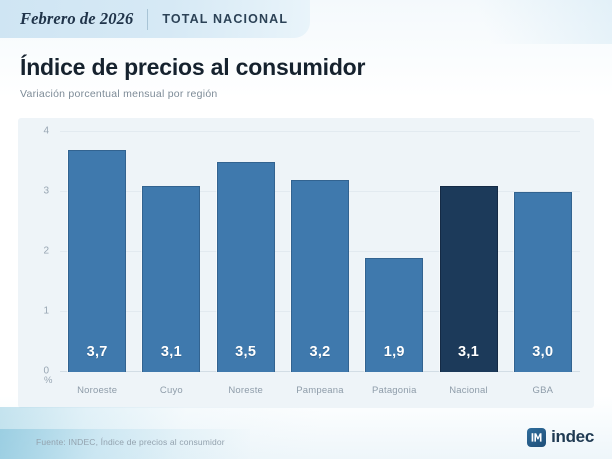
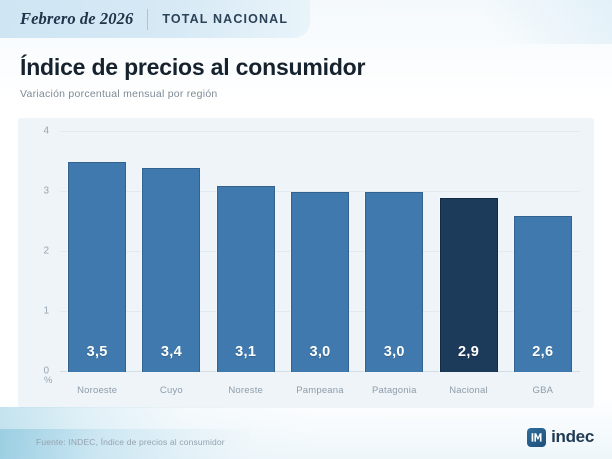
Noroeste: 3,7 -> 3,5
Cuyo: 3,1 -> 3,4
Noreste: 3,5 -> 3,1
Pampeana: 3,2 -> 3,0
Patagonia: 1,9 -> 3,0
Nacional: 3,1 -> 2,9
GBA: 3,0 -> 2,6
